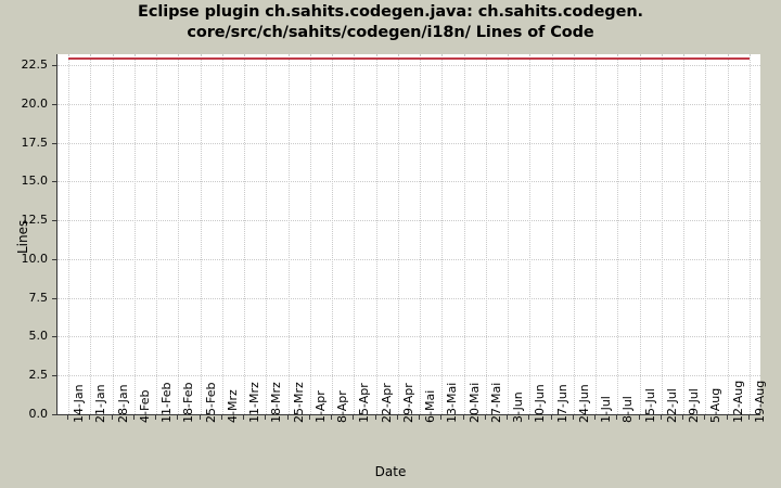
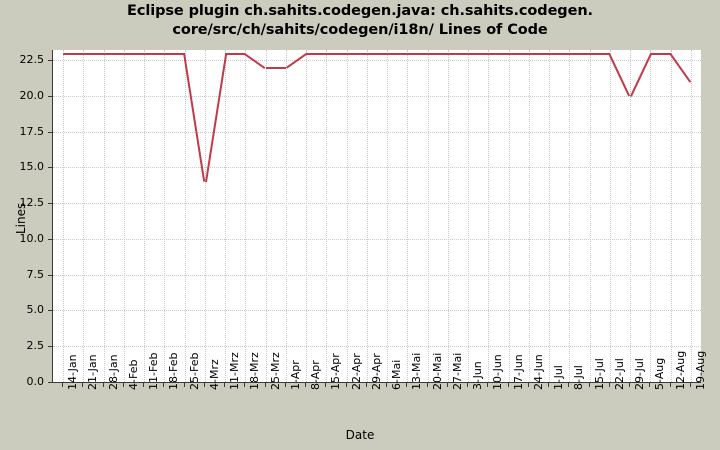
4-Mrz: 23 -> 14
25-Mrz: 23 -> 22
1-Apr: 23 -> 22
29-Jul: 23 -> 20
19-Aug: 23 -> 21
